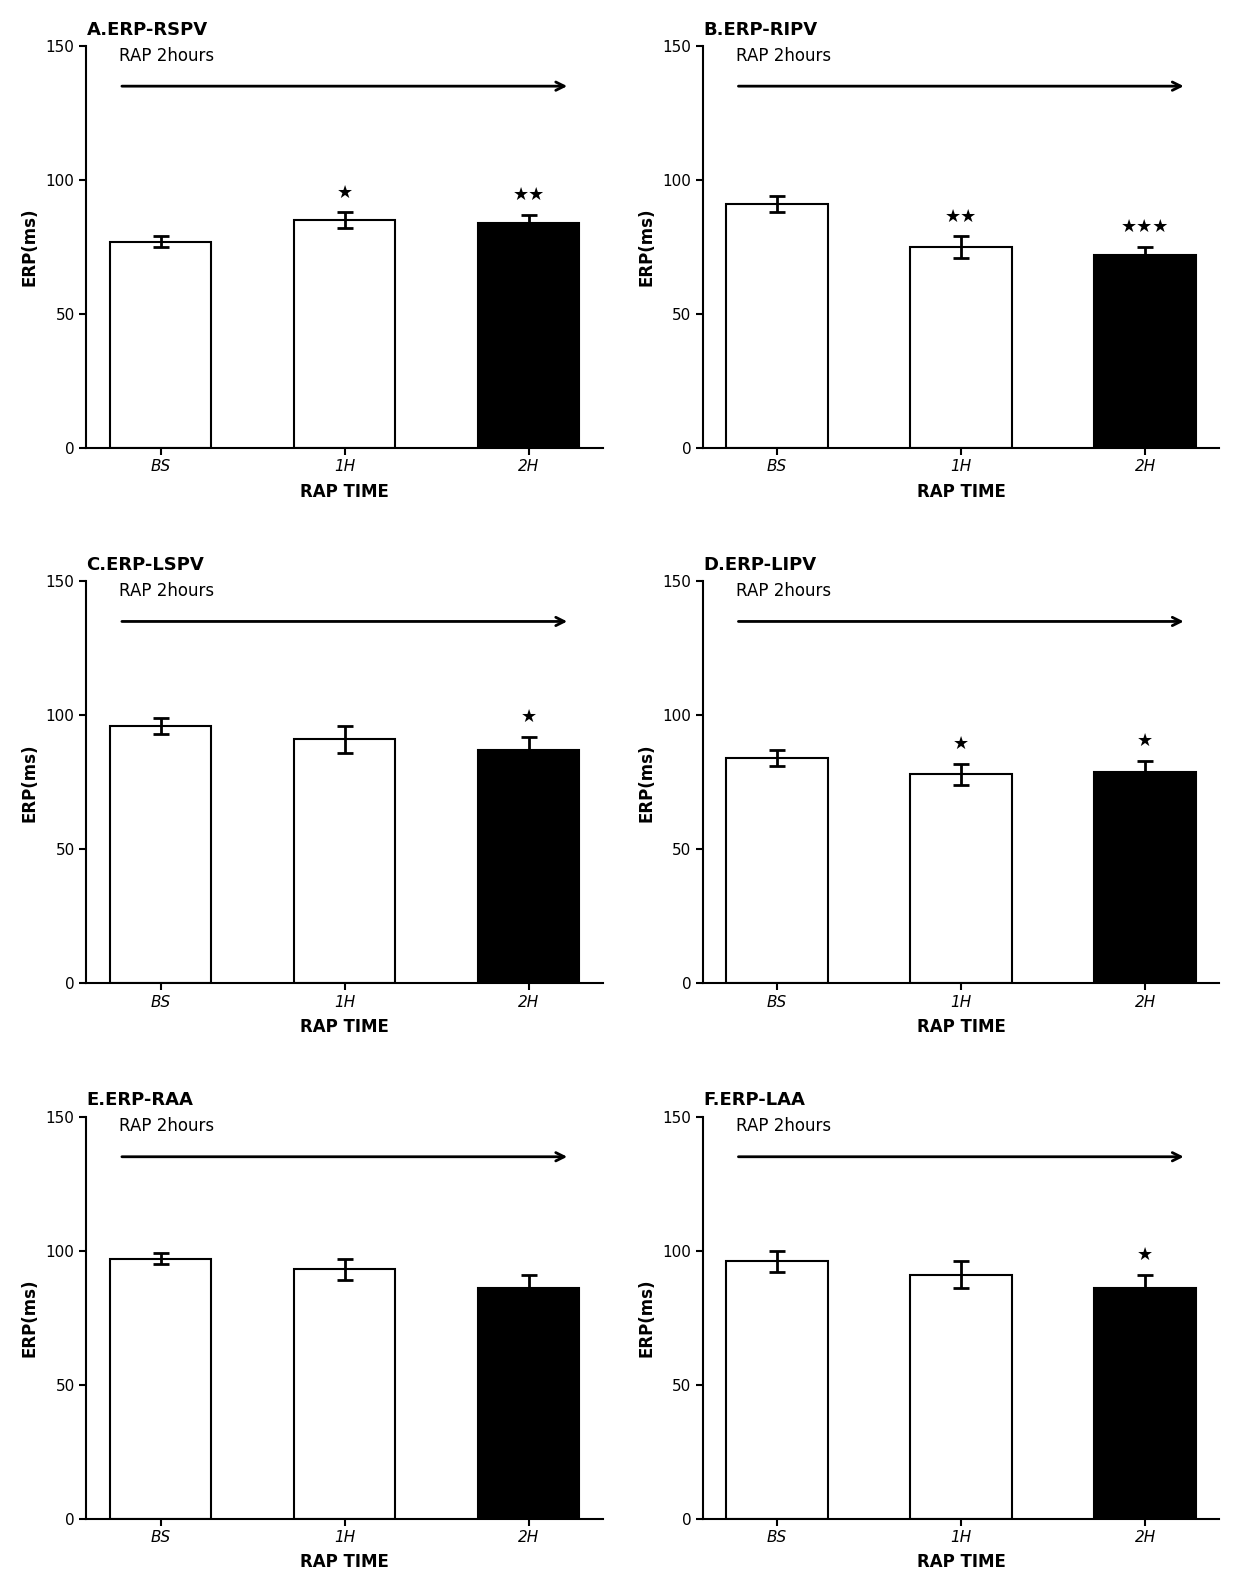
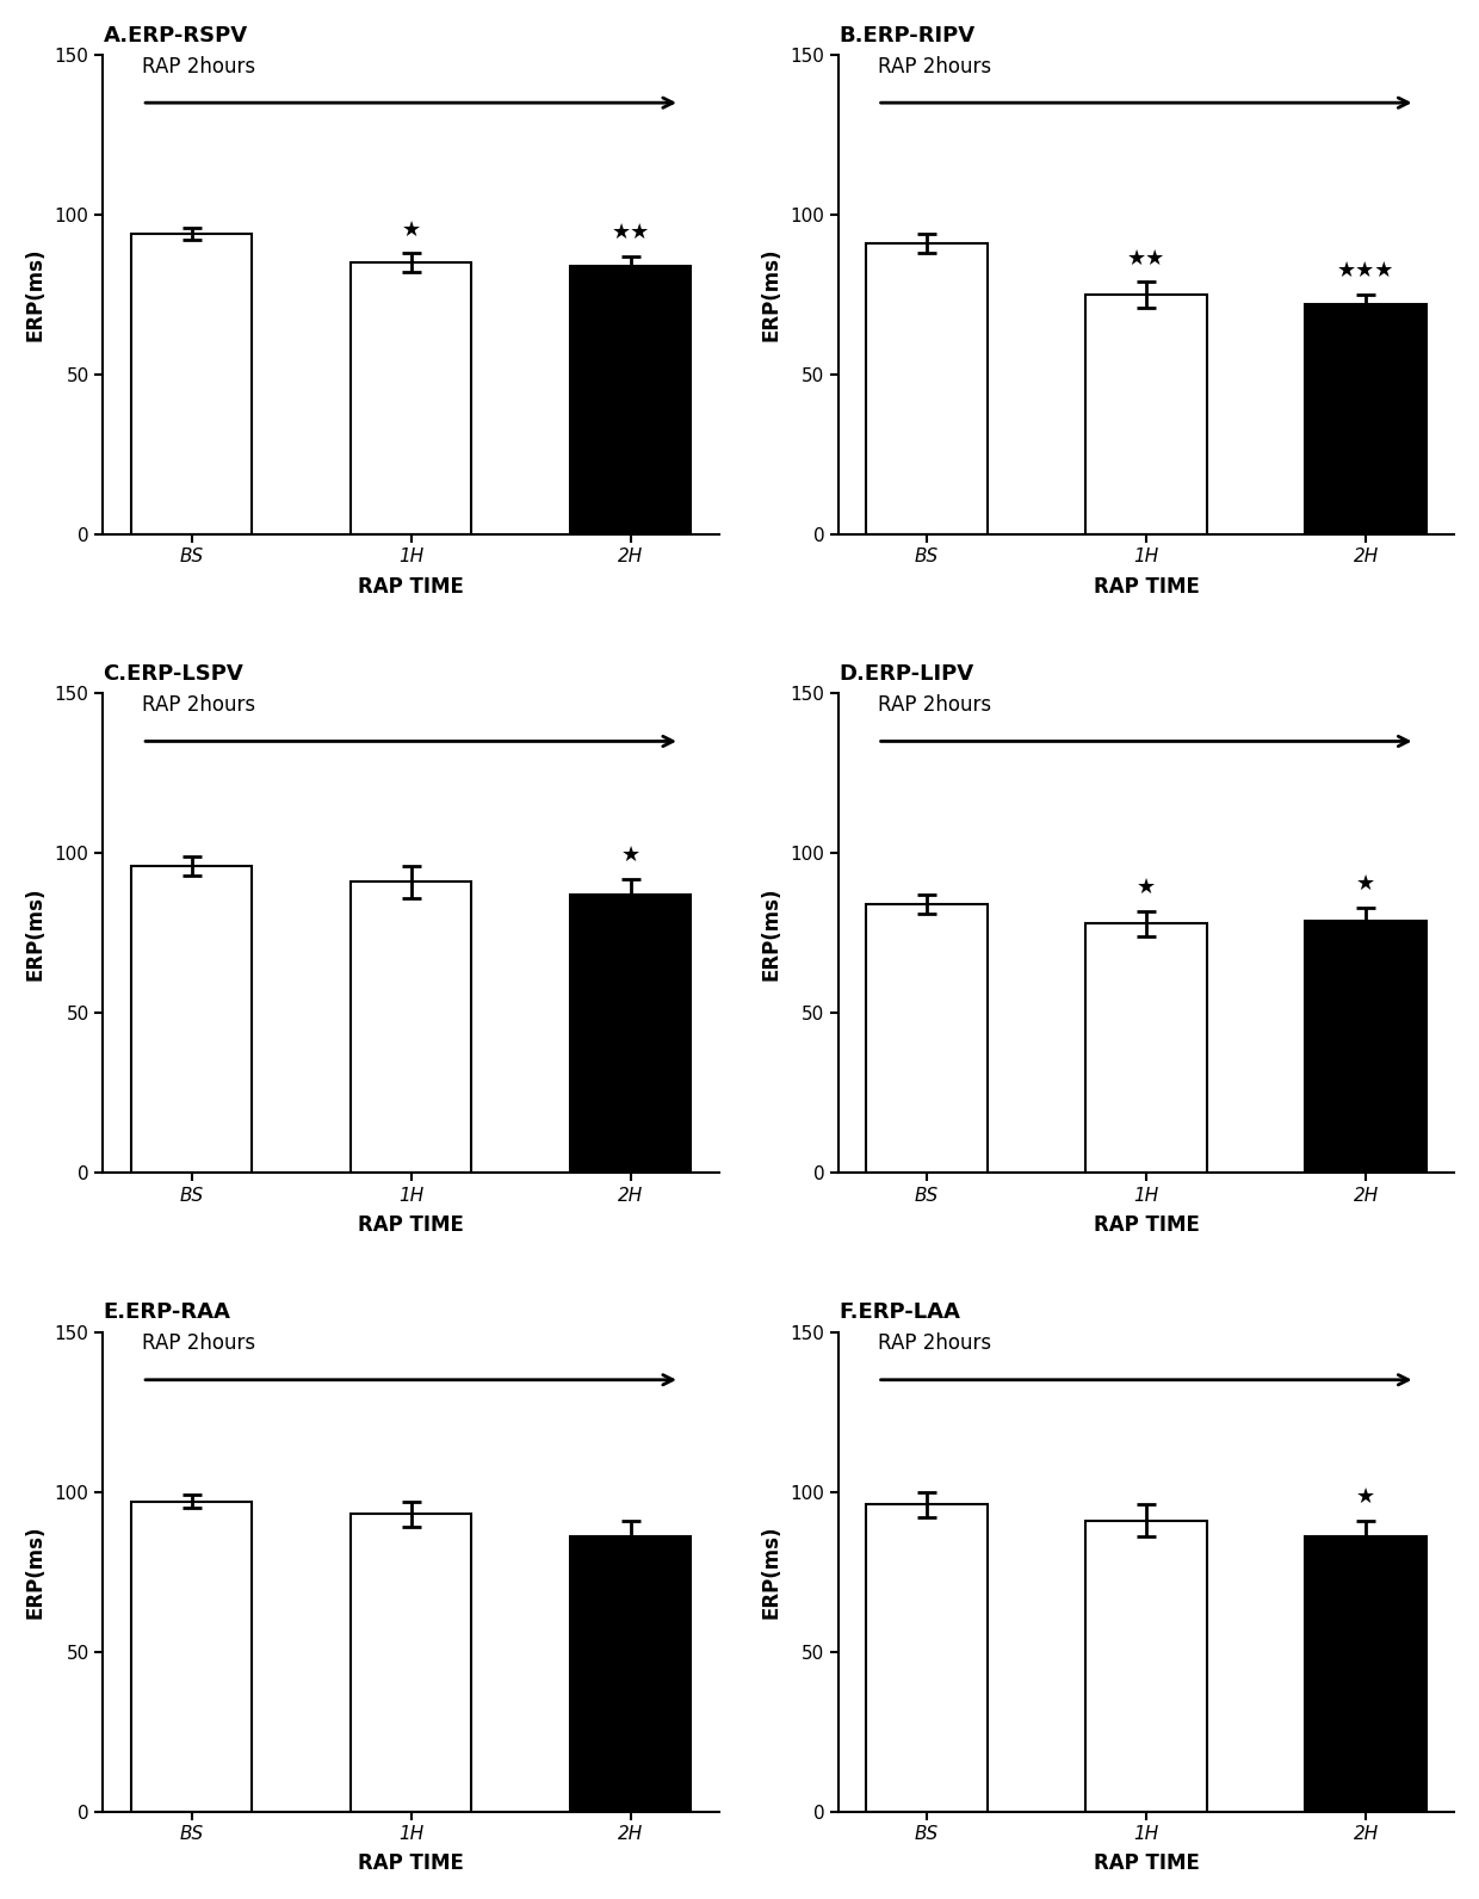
A.ERP-RSPV/BS: 77 -> 94
